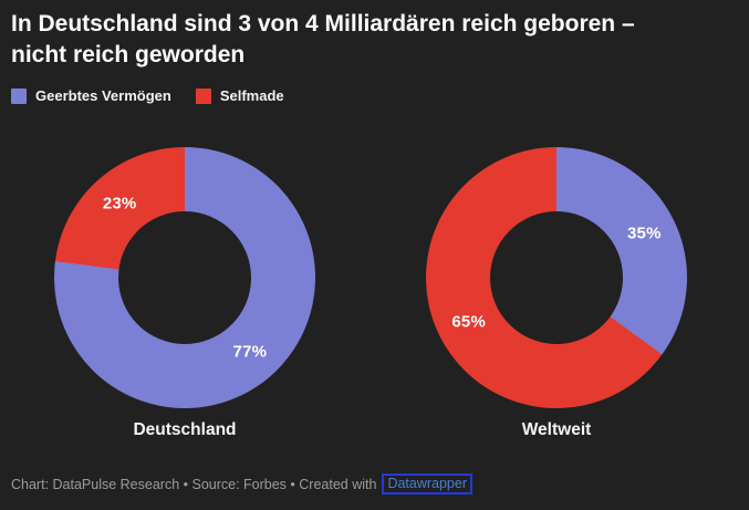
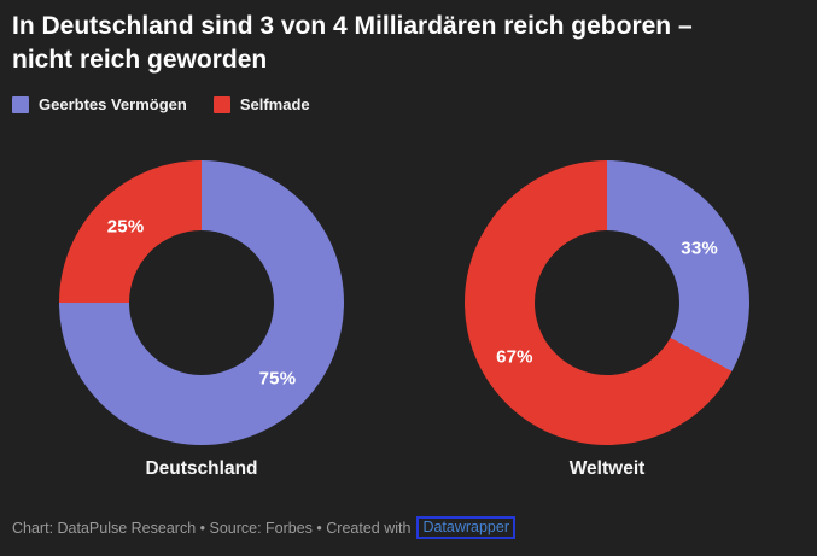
Deutschland/Geerbtes Vermögen: 77% -> 75%
Deutschland/Selfmade: 23% -> 25%
Weltweit/Geerbtes Vermögen: 35% -> 33%
Weltweit/Selfmade: 65% -> 67%
